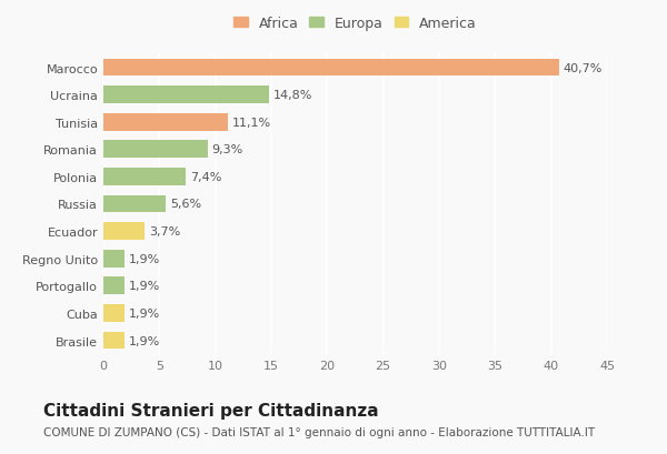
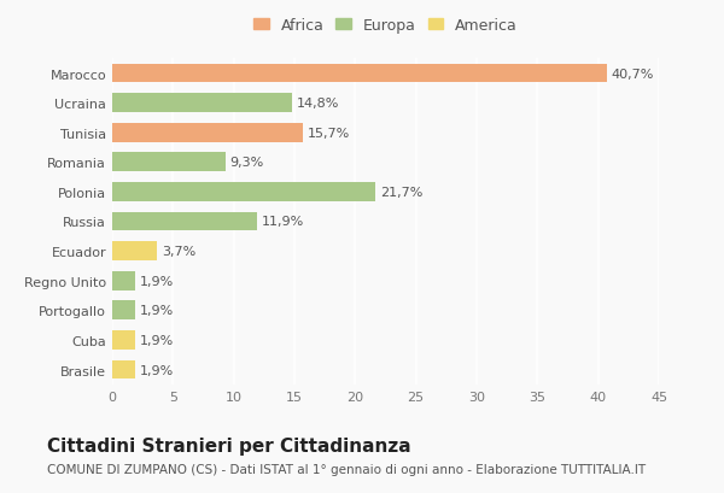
Tunisia: 11,1% -> 15,7%
Polonia: 7,4% -> 21,7%
Russia: 5,6% -> 11,9%
